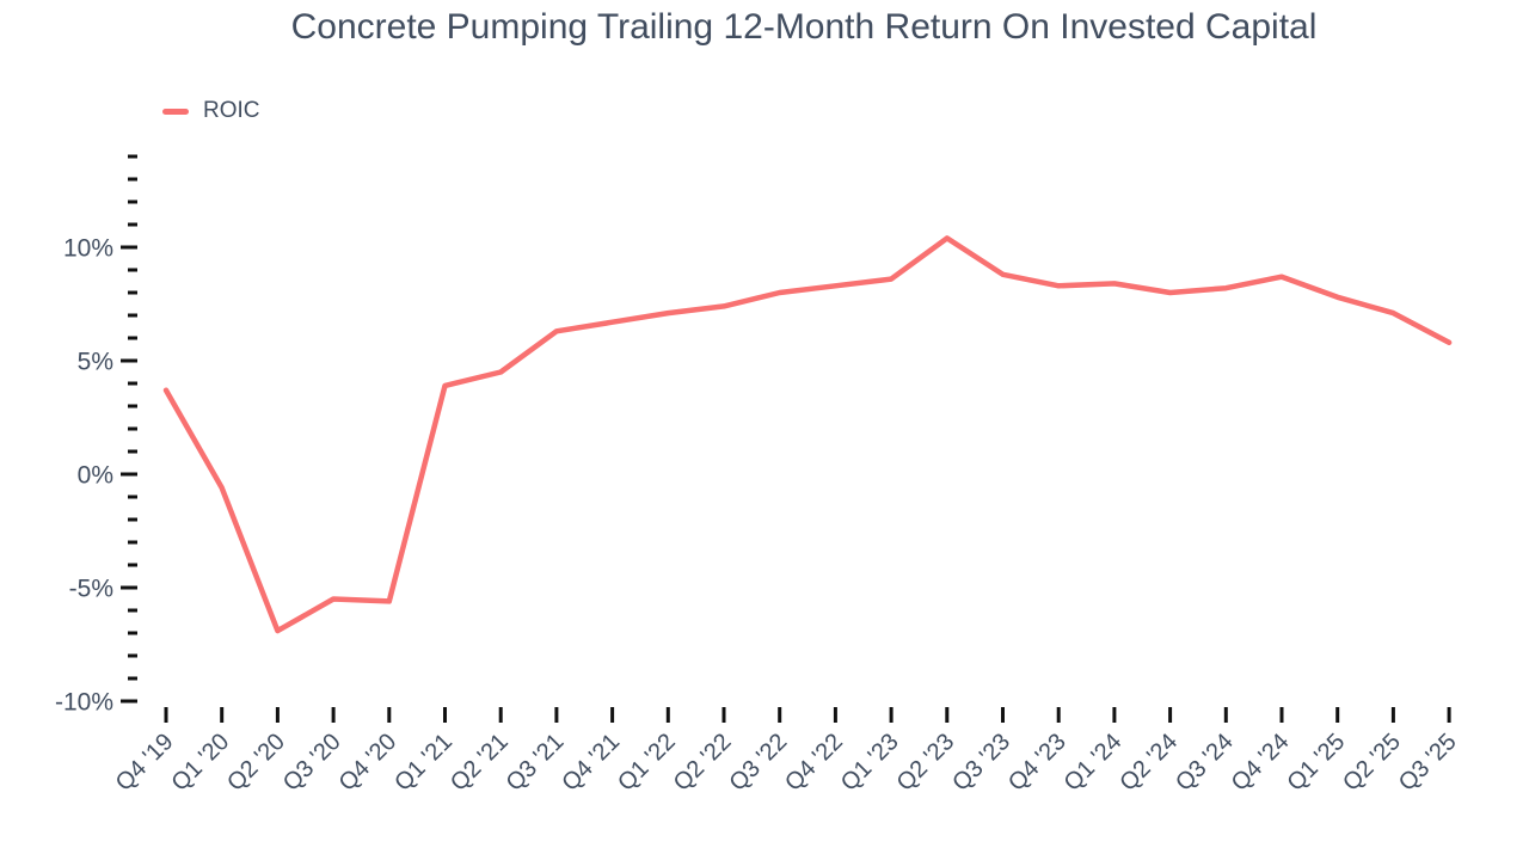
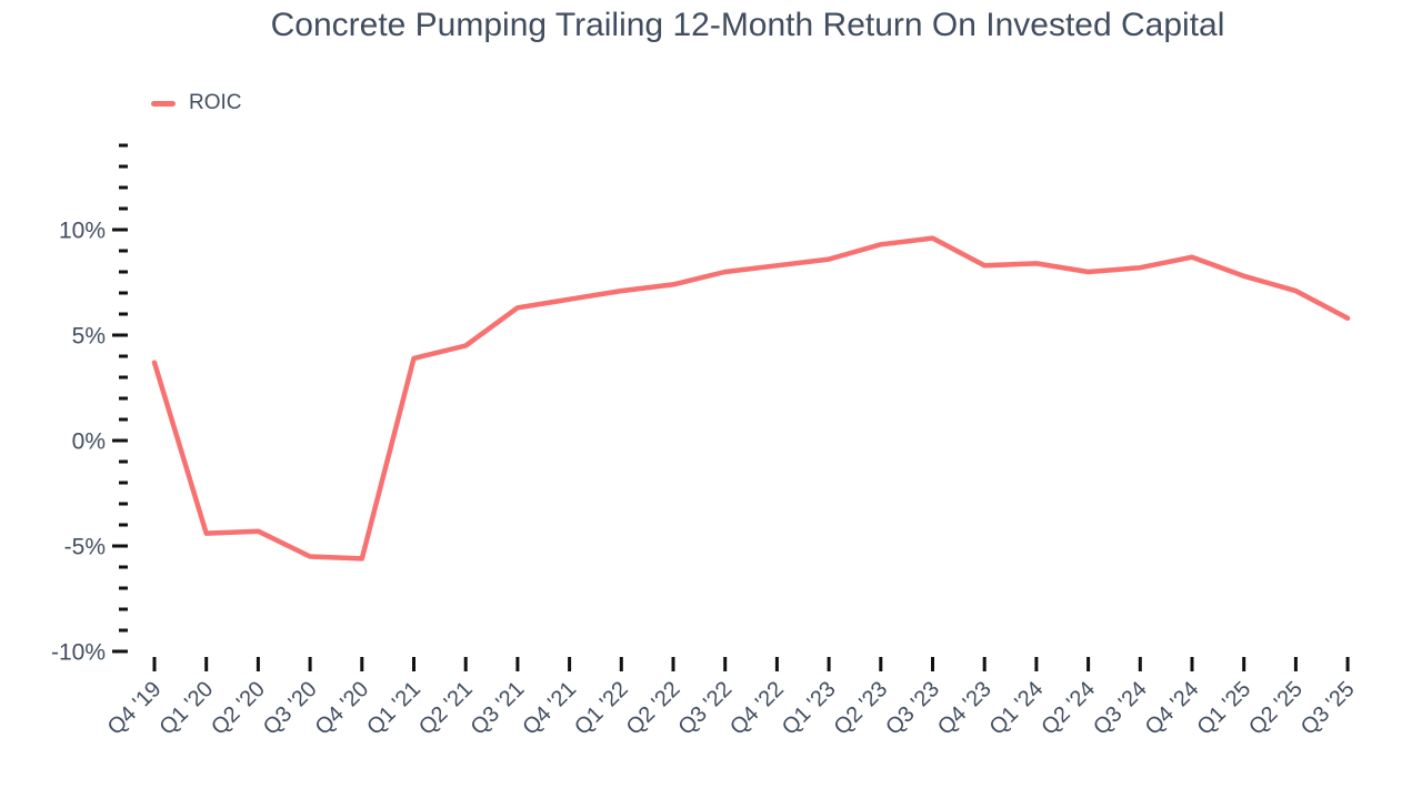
Q1 '20: -0.6% -> -4.4%
Q2 '20: -6.9% -> -4.3%
Q2 '23: 10.4% -> 9.3%
Q3 '23: 8.8% -> 9.6%
